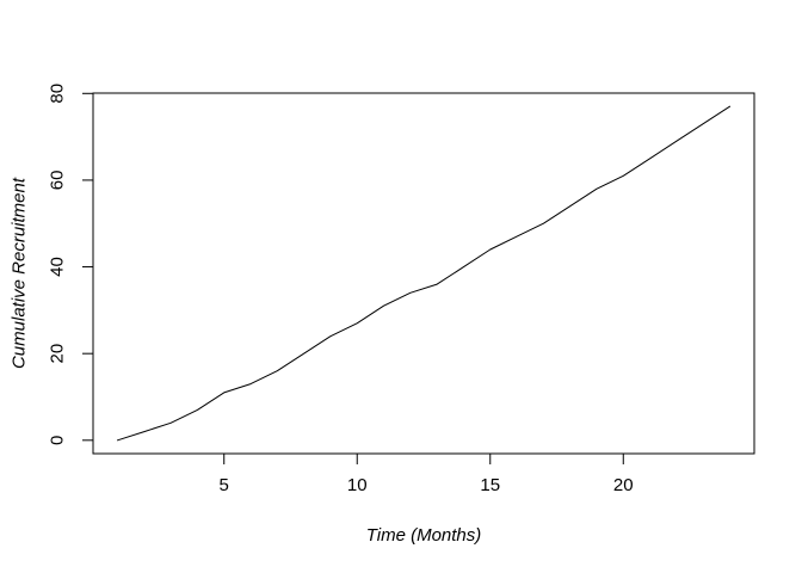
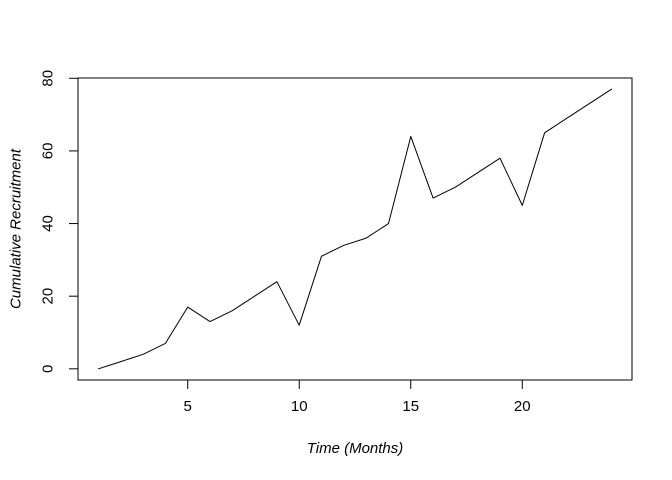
5: 11 -> 17
10: 27 -> 12
15: 44 -> 64
20: 61 -> 45
